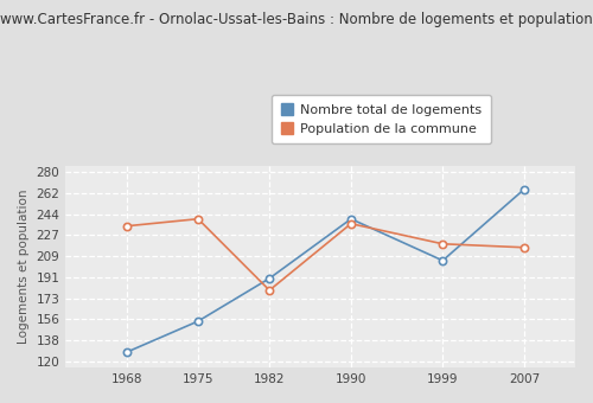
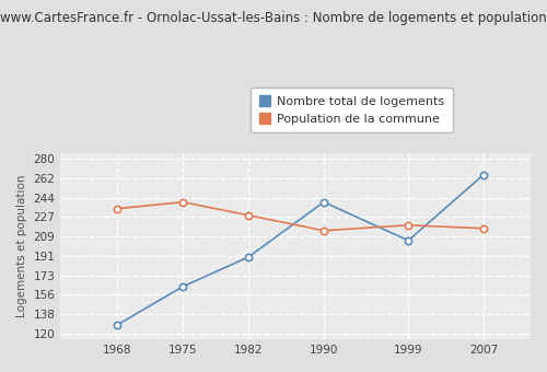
Nombre total de logements/1975: 154 -> 163
Population de la commune/1982: 180 -> 228
Population de la commune/1990: 236 -> 214
